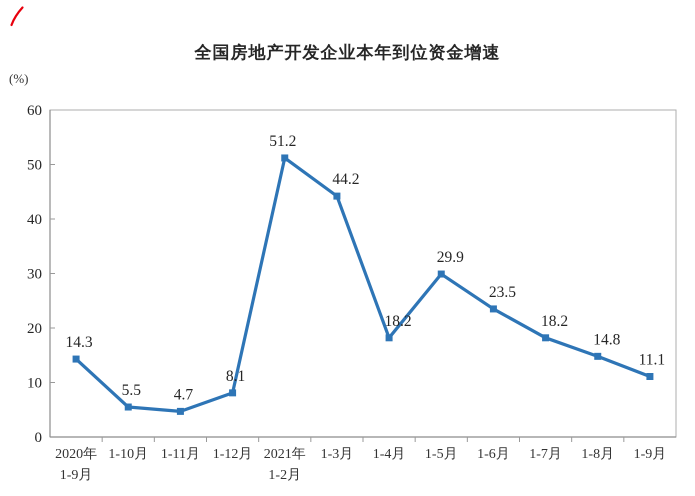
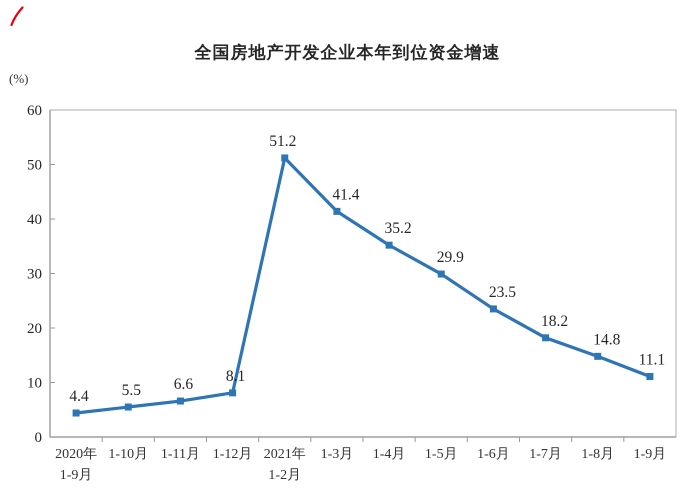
2020年 1-9月: 14.3 -> 4.4
1-11月: 4.7 -> 6.6
1-3月: 44.2 -> 41.4
1-4月: 18.2 -> 35.2
